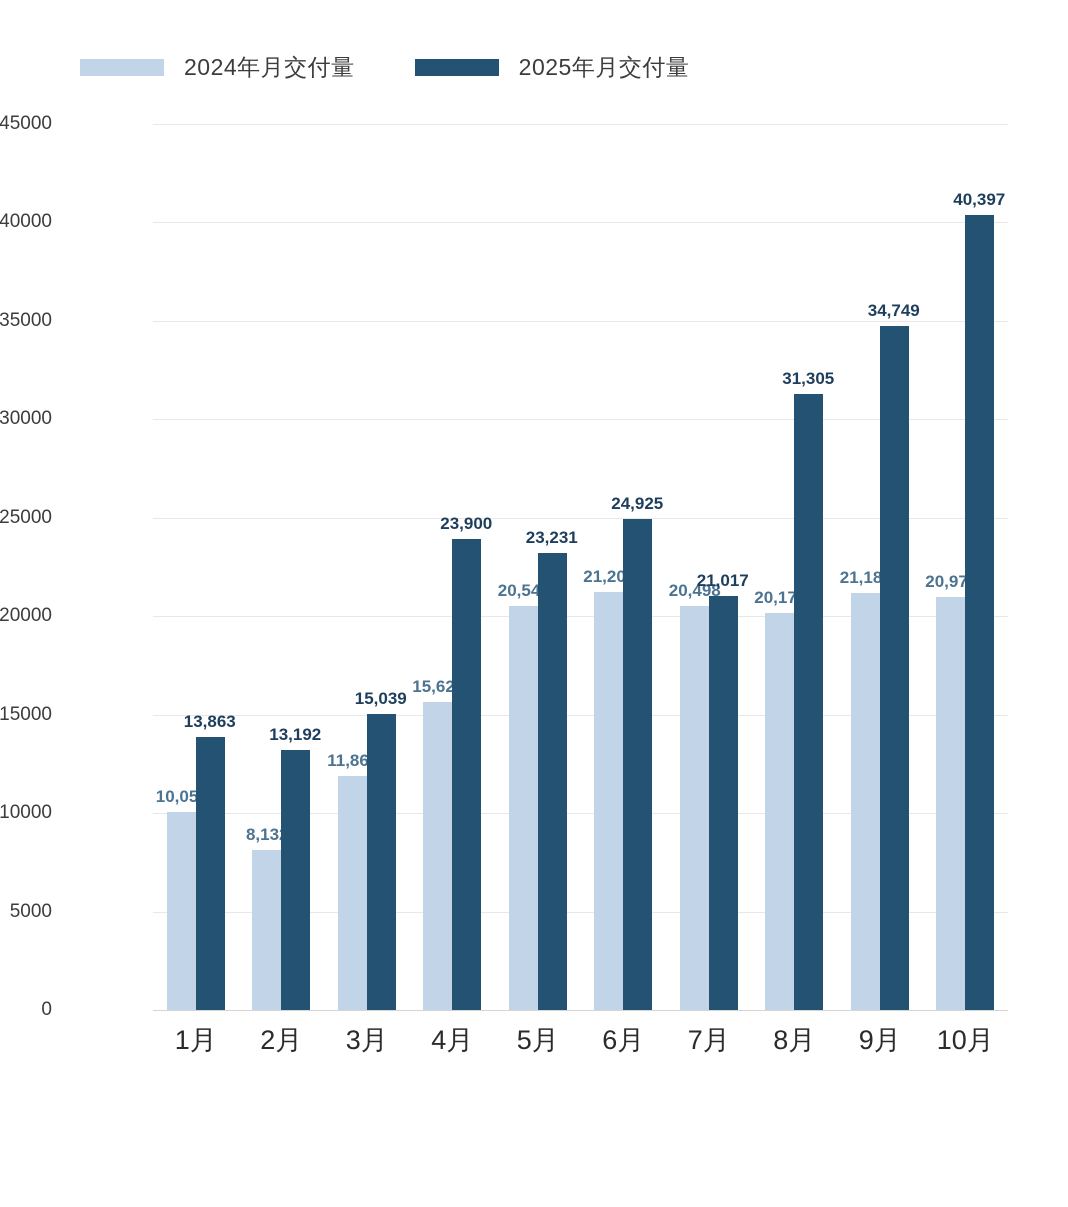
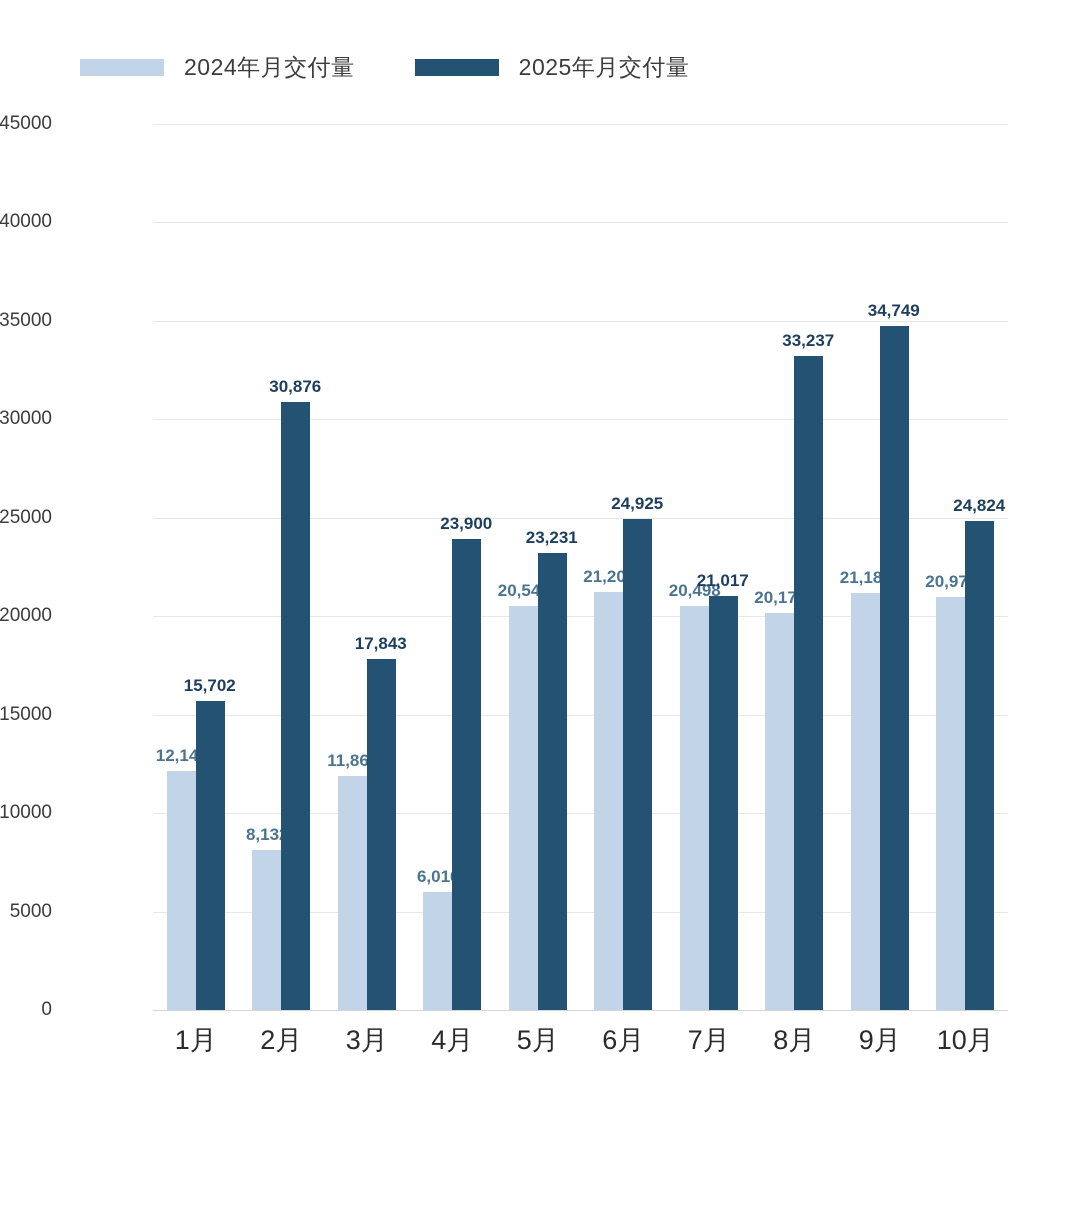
2024年月交付量/1月: 10,055 -> 12,143
2025年月交付量/1月: 13,863 -> 15,702
2025年月交付量/2月: 13,192 -> 30,876
2025年月交付量/3月: 15,039 -> 17,843
2024年月交付量/4月: 15,620 -> 6,016
2025年月交付量/8月: 31,305 -> 33,237
2025年月交付量/10月: 40,397 -> 24,824
